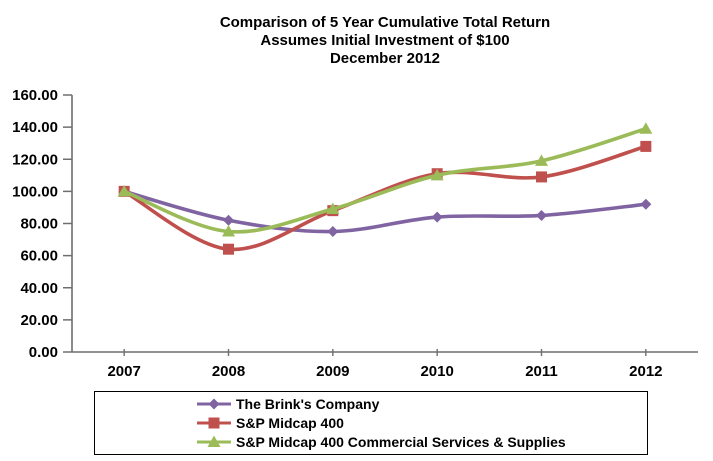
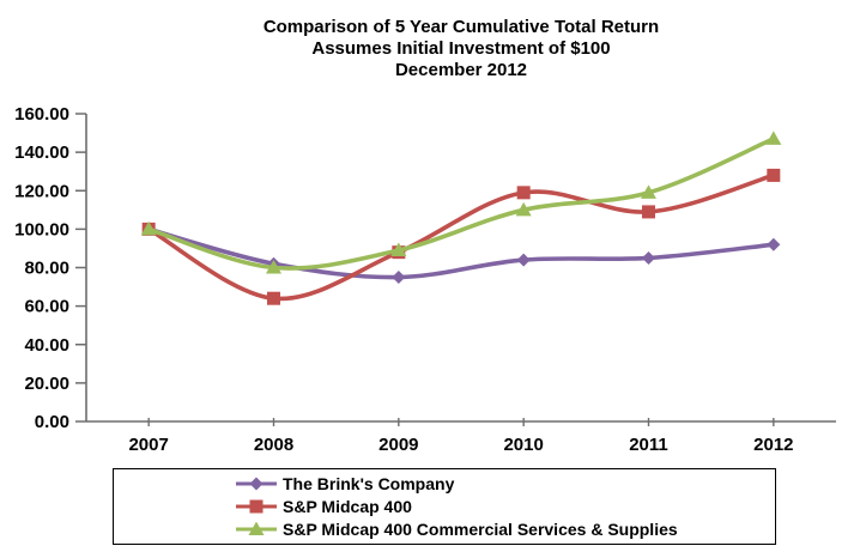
S&P Midcap 400 Commercial Services & Supplies/2008: 75 -> 80
S&P Midcap 400/2010: 111 -> 119
S&P Midcap 400 Commercial Services & Supplies/2012: 139 -> 147
